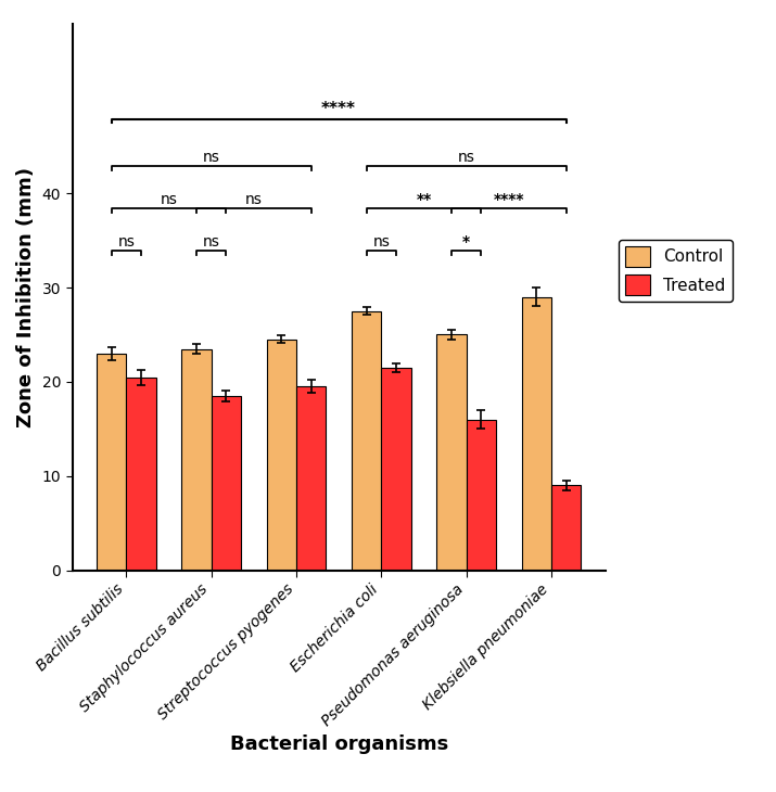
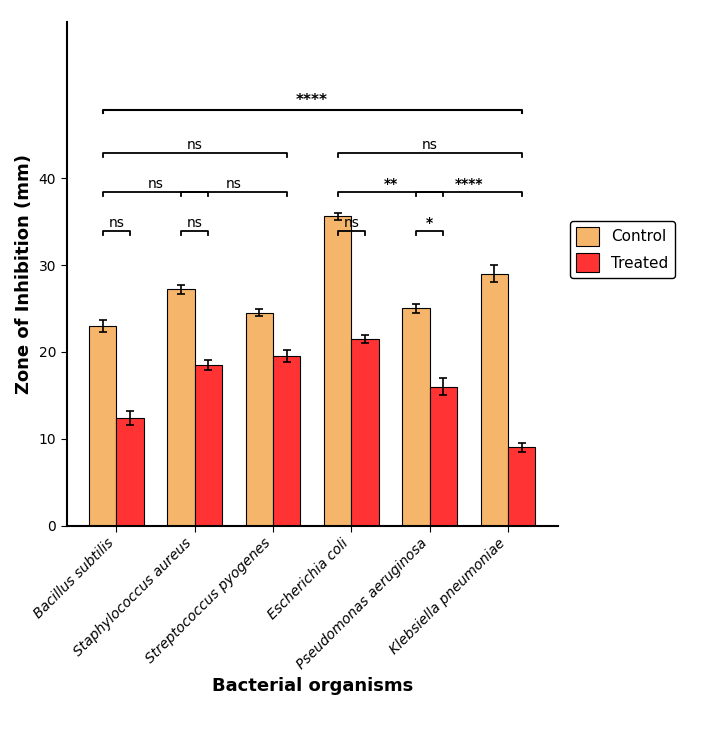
Treated/Bacillus subtilis: 20.5 -> 12.4
Control/Staphylococcus aureus: 23.5 -> 27.2
Control/Escherichia coli: 27.5 -> 35.6
